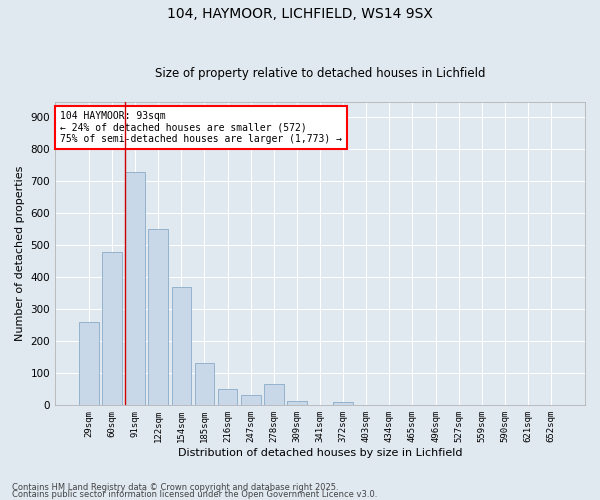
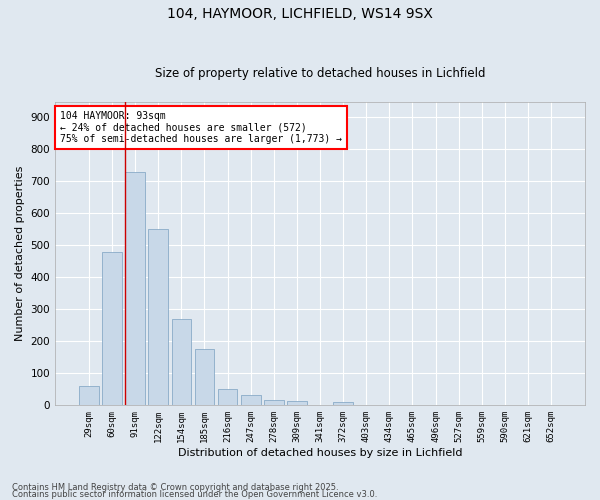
29sqm: 260 -> 60
154sqm: 370 -> 270
185sqm: 130 -> 175
278sqm: 65 -> 15
